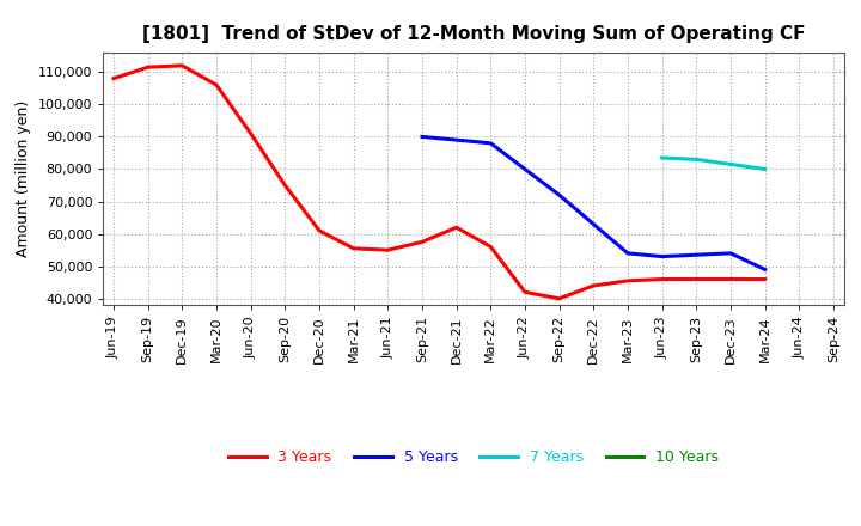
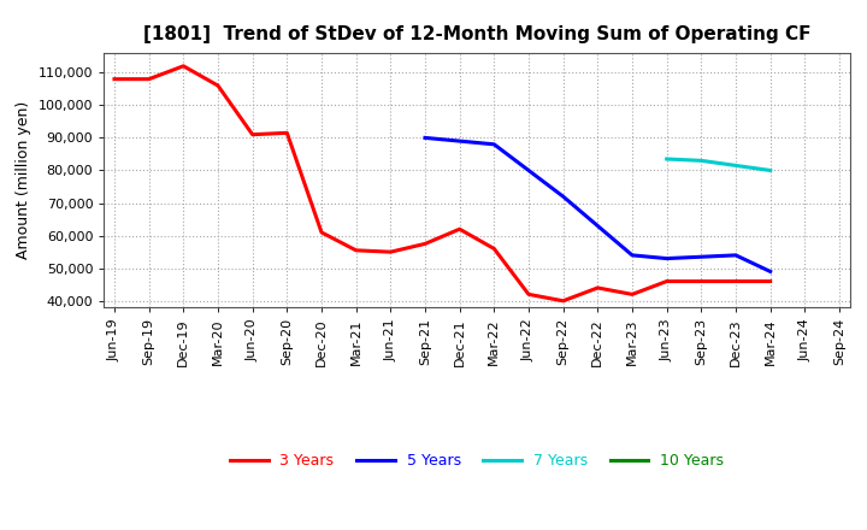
3 Years/Sep-19: 111,500 -> 108,000
3 Years/Sep-20: 75,000 -> 91,500
3 Years/Mar-23: 45,500 -> 42,000
